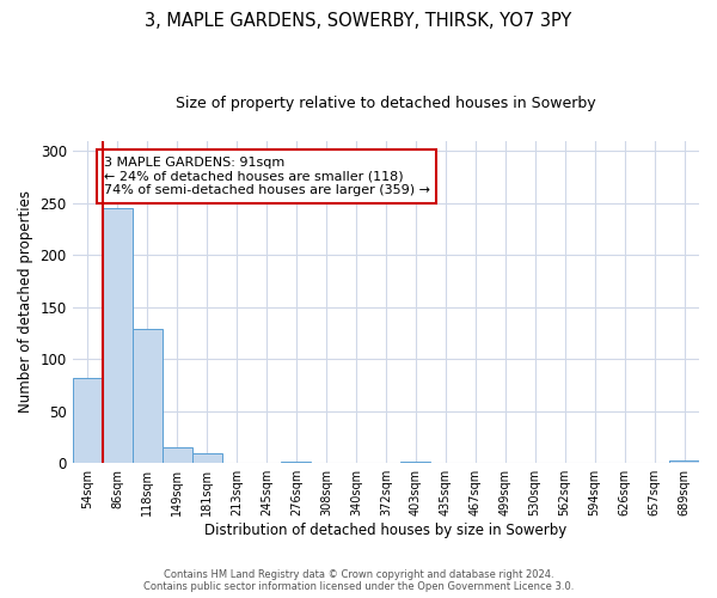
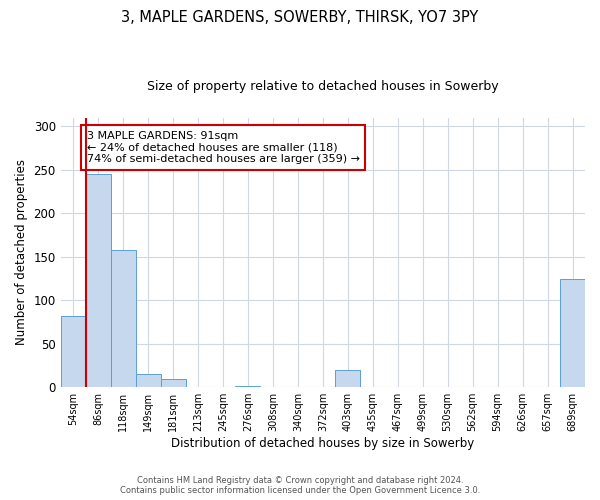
118sqm: 129 -> 158
403sqm: 1 -> 20
689sqm: 2 -> 124
